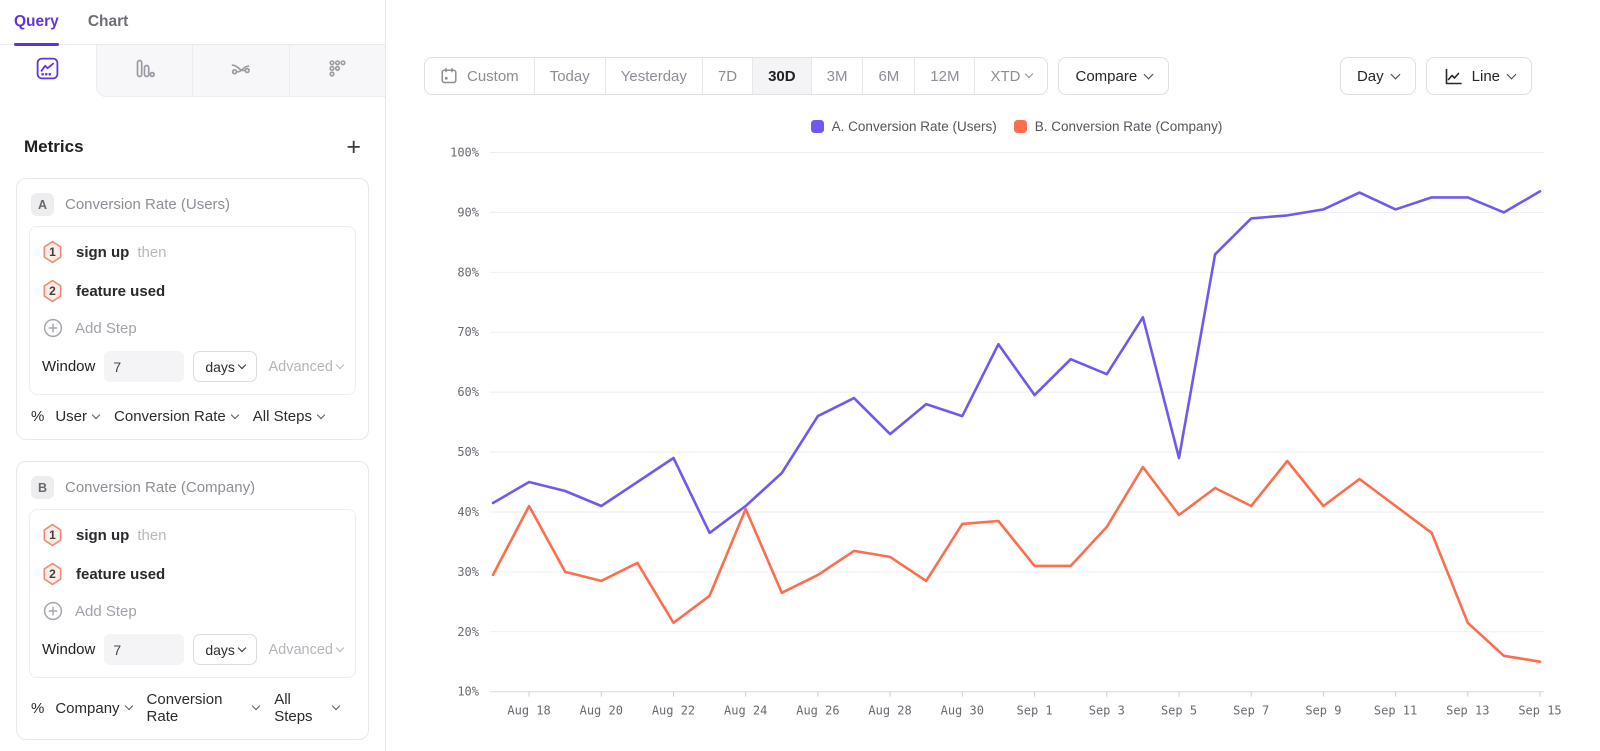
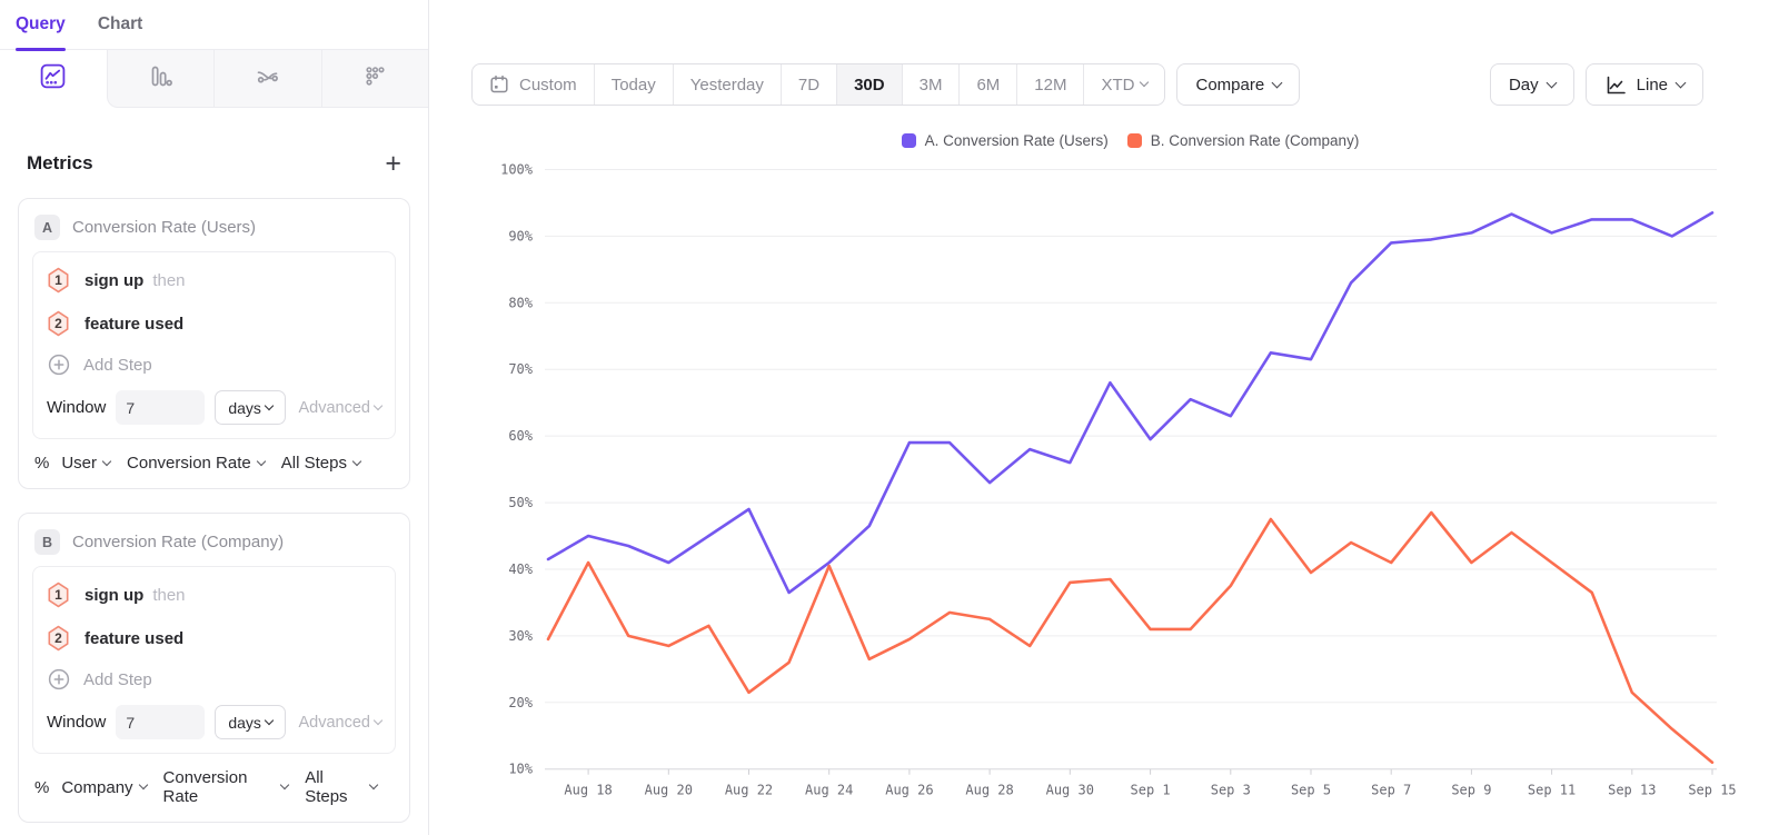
A. Conversion Rate (Users)/Aug 26: 56% -> 59%
A. Conversion Rate (Users)/Sep 5: 49% -> 72%
B. Conversion Rate (Company)/Sep 15: 15% -> 11%
